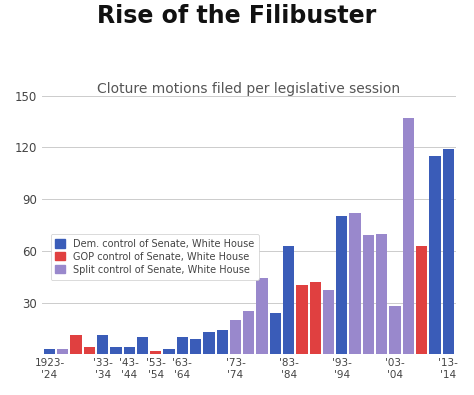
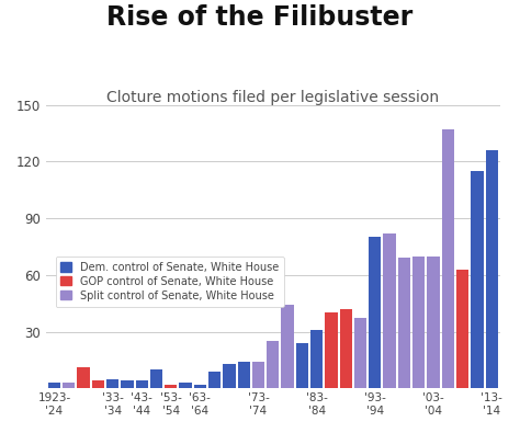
'33- '34: 11 -> 5
'63- '64: 10 -> 2
'73- '74: 20 -> 14
'83- '84: 63 -> 31
'03- '04: 28 -> 70
'13- '14: 119 -> 126
